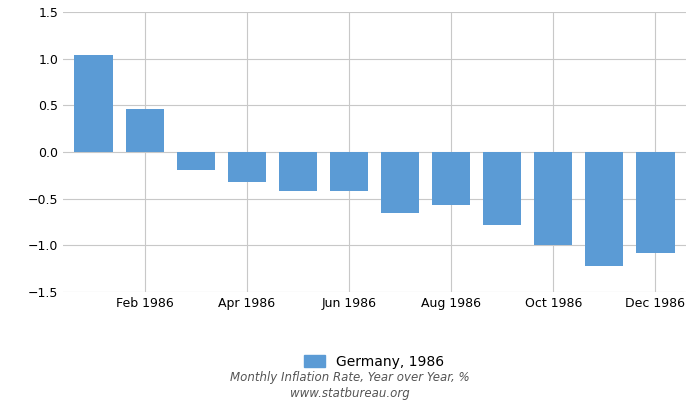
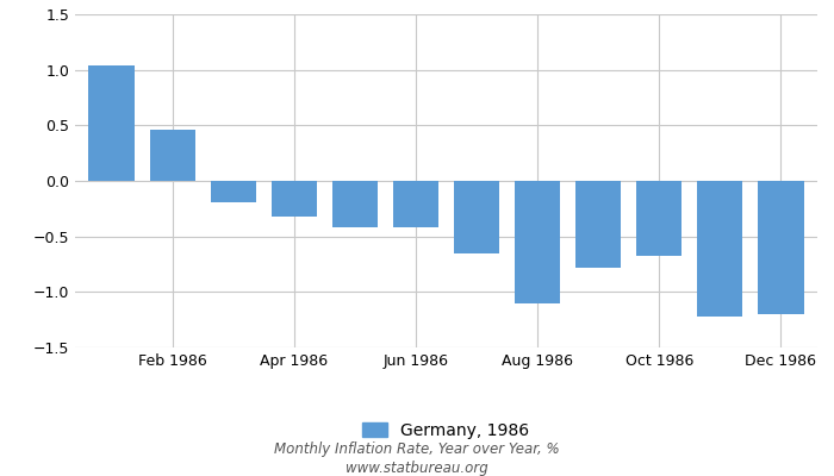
Aug 1986: -0.57 -> -1.10
Oct 1986: -1.00 -> -0.68
Dec 1986: -1.08 -> -1.20
